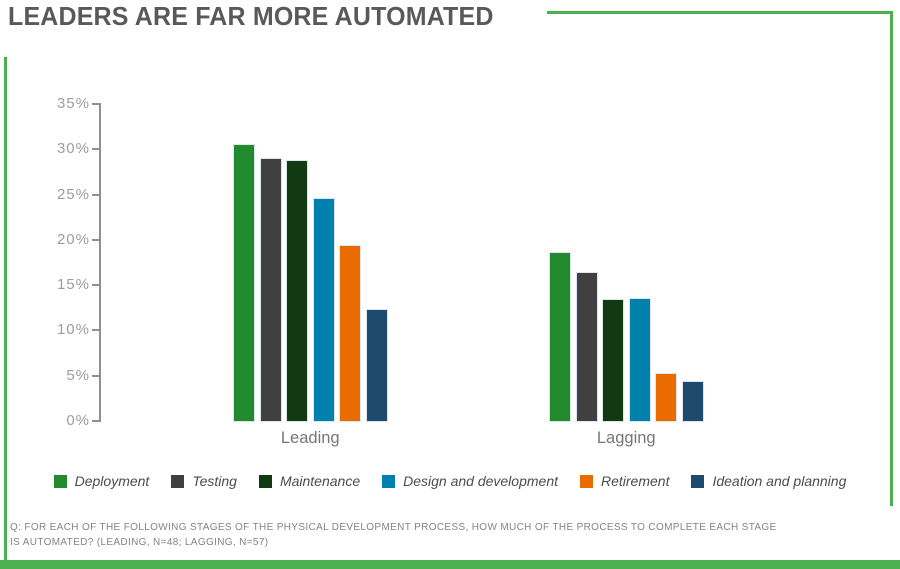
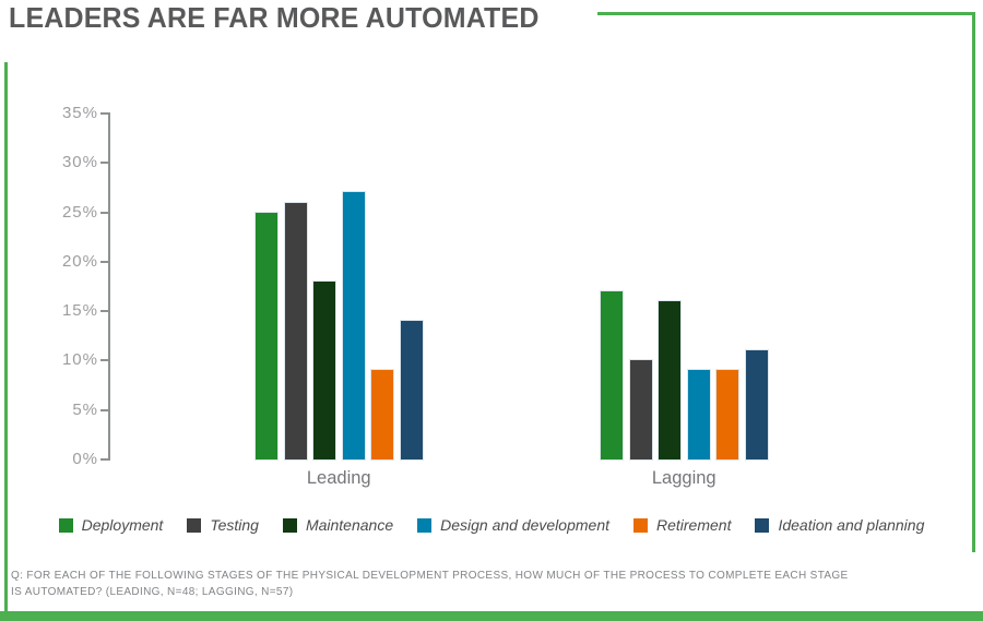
Deployment/Leading: 30% -> 25%
Testing/Leading: 29% -> 26%
Maintenance/Leading: 29% -> 18%
Design and development/Leading: 24% -> 27%
Retirement/Leading: 19% -> 9%
Ideation and planning/Leading: 12% -> 14%
Deployment/Lagging: 19% -> 17%
Testing/Lagging: 16% -> 10%
Maintenance/Lagging: 13% -> 16%
Design and development/Lagging: 14% -> 9%
Retirement/Lagging: 5% -> 9%
Ideation and planning/Lagging: 4% -> 11%
